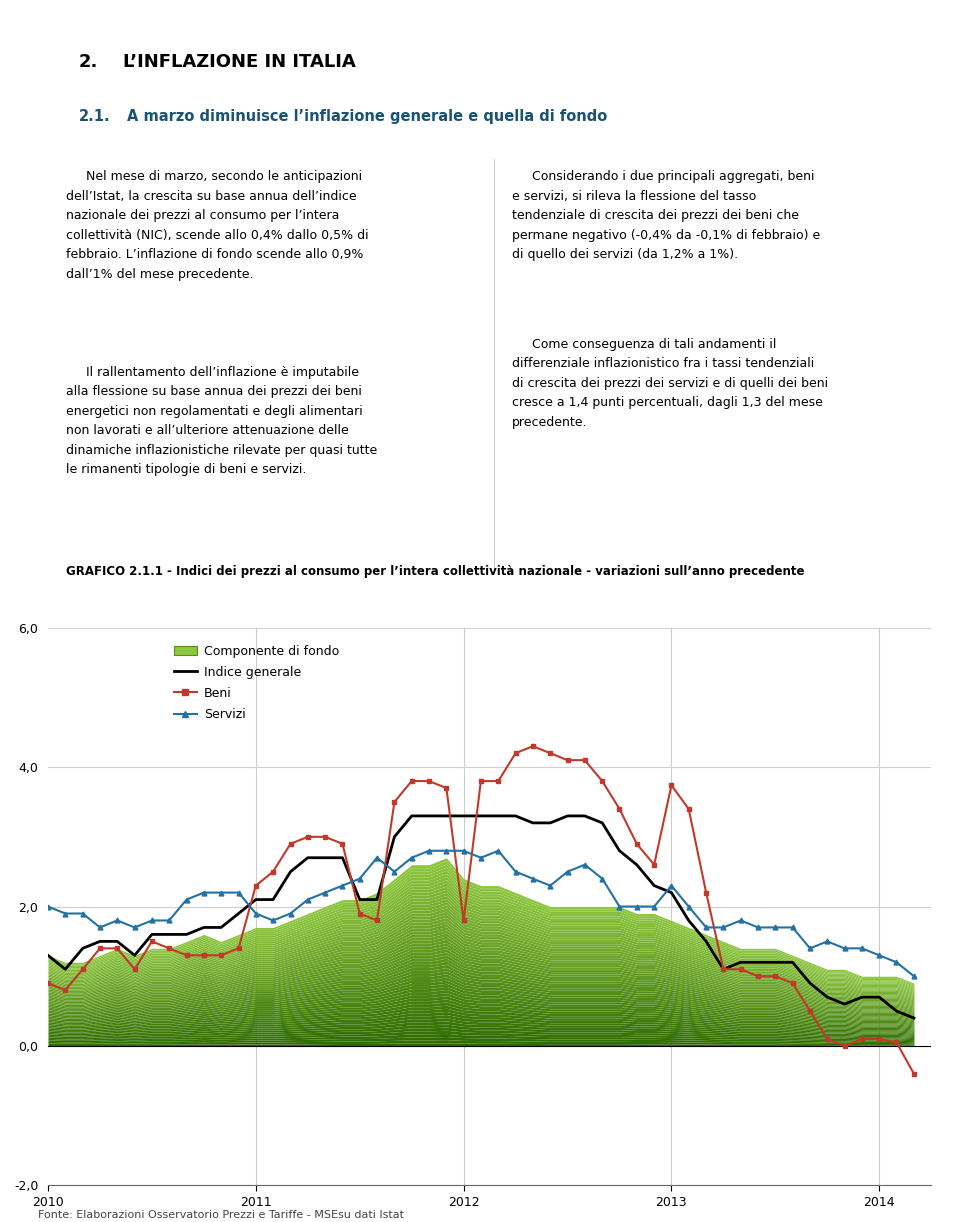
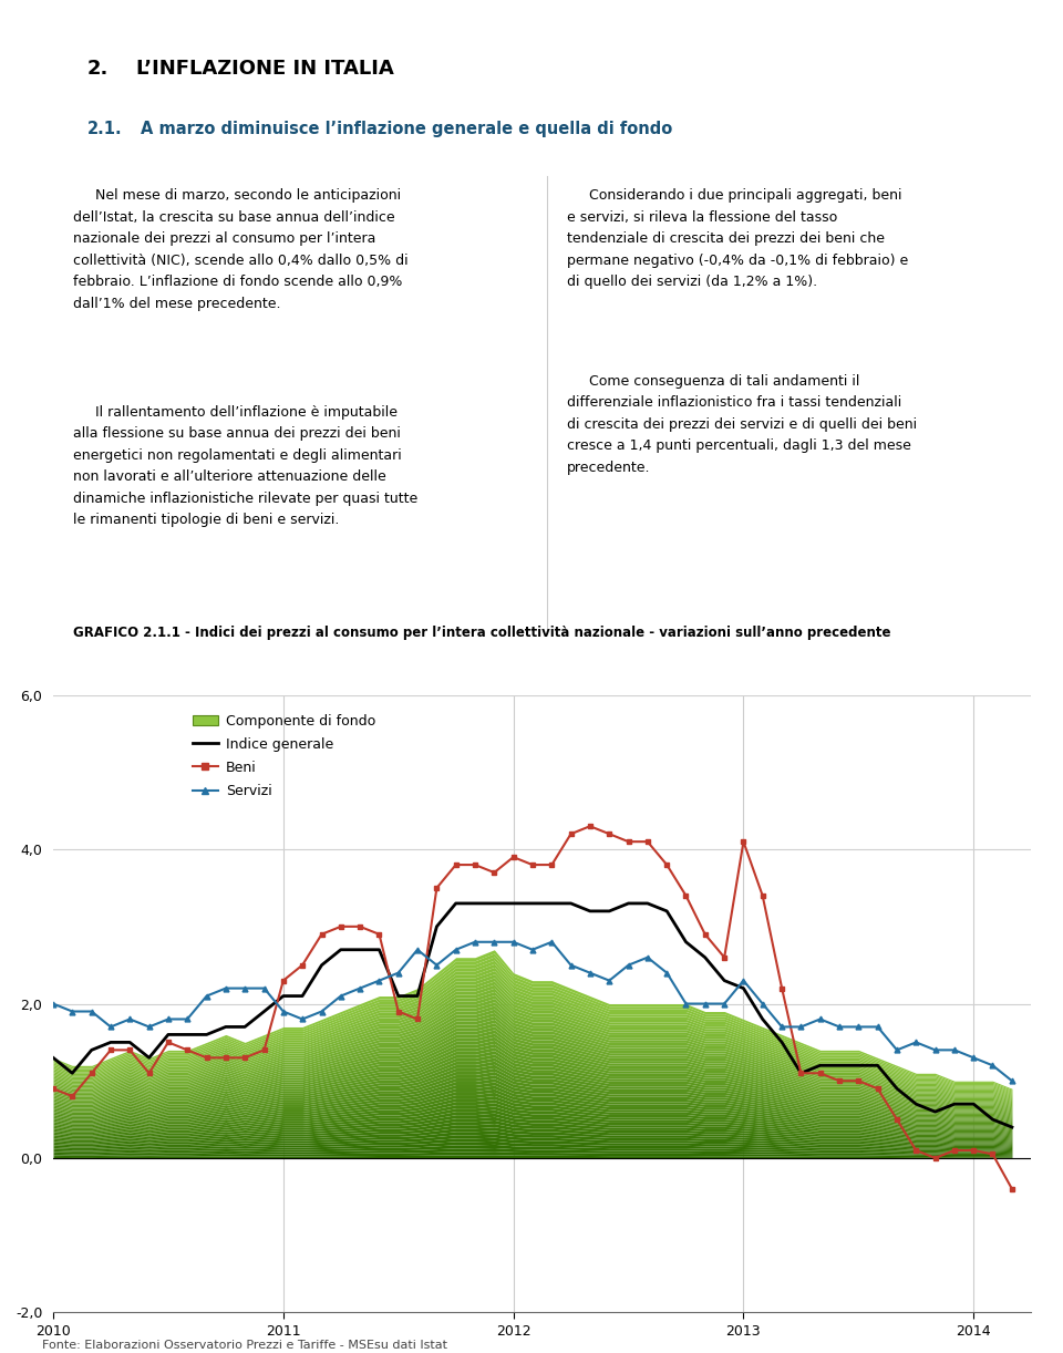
Beni/2012: 1,80 -> 3,90
Beni/2013: 3,74 -> 4,10
